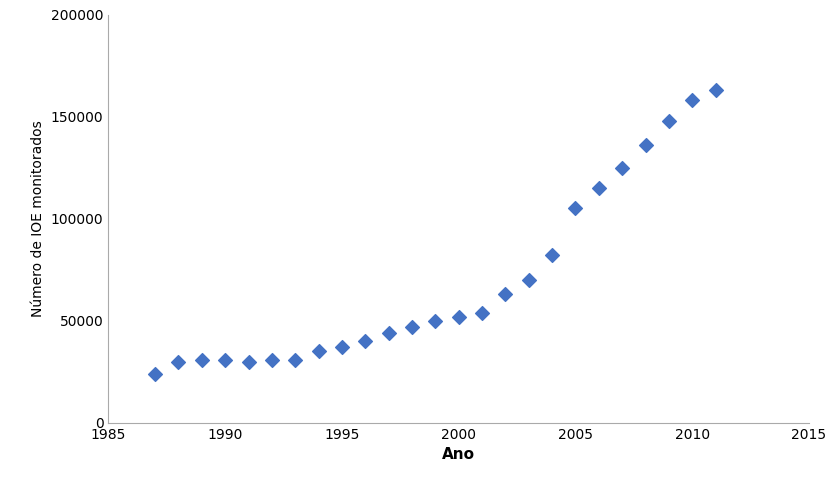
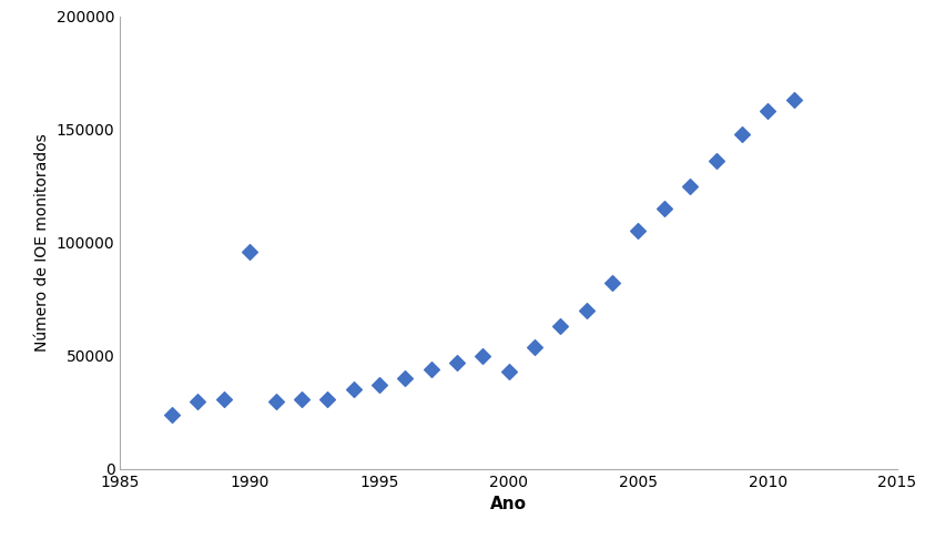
1990: 31000 -> 96000
2000: 52000 -> 43000
